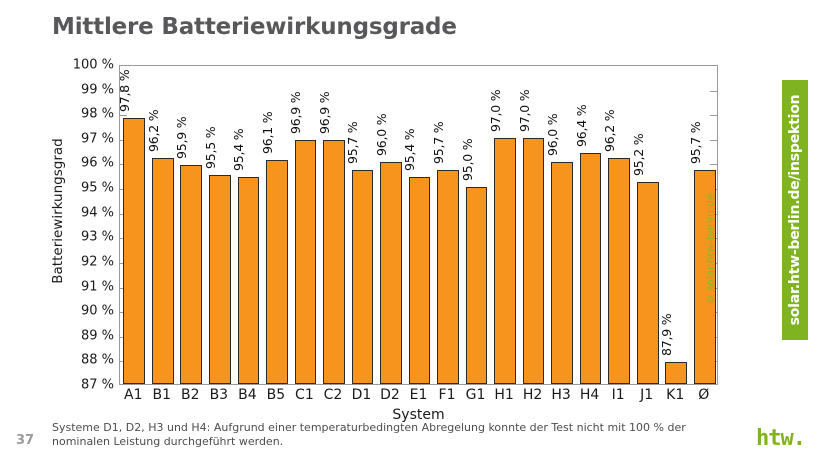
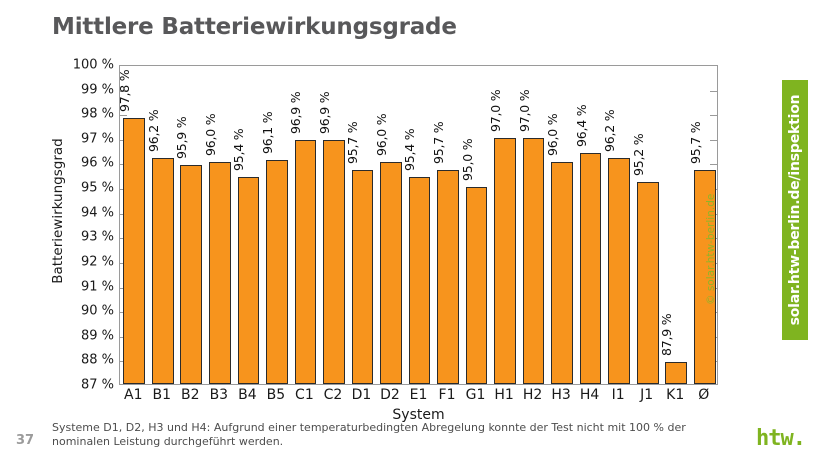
B3: 95,5 -> 96,0
